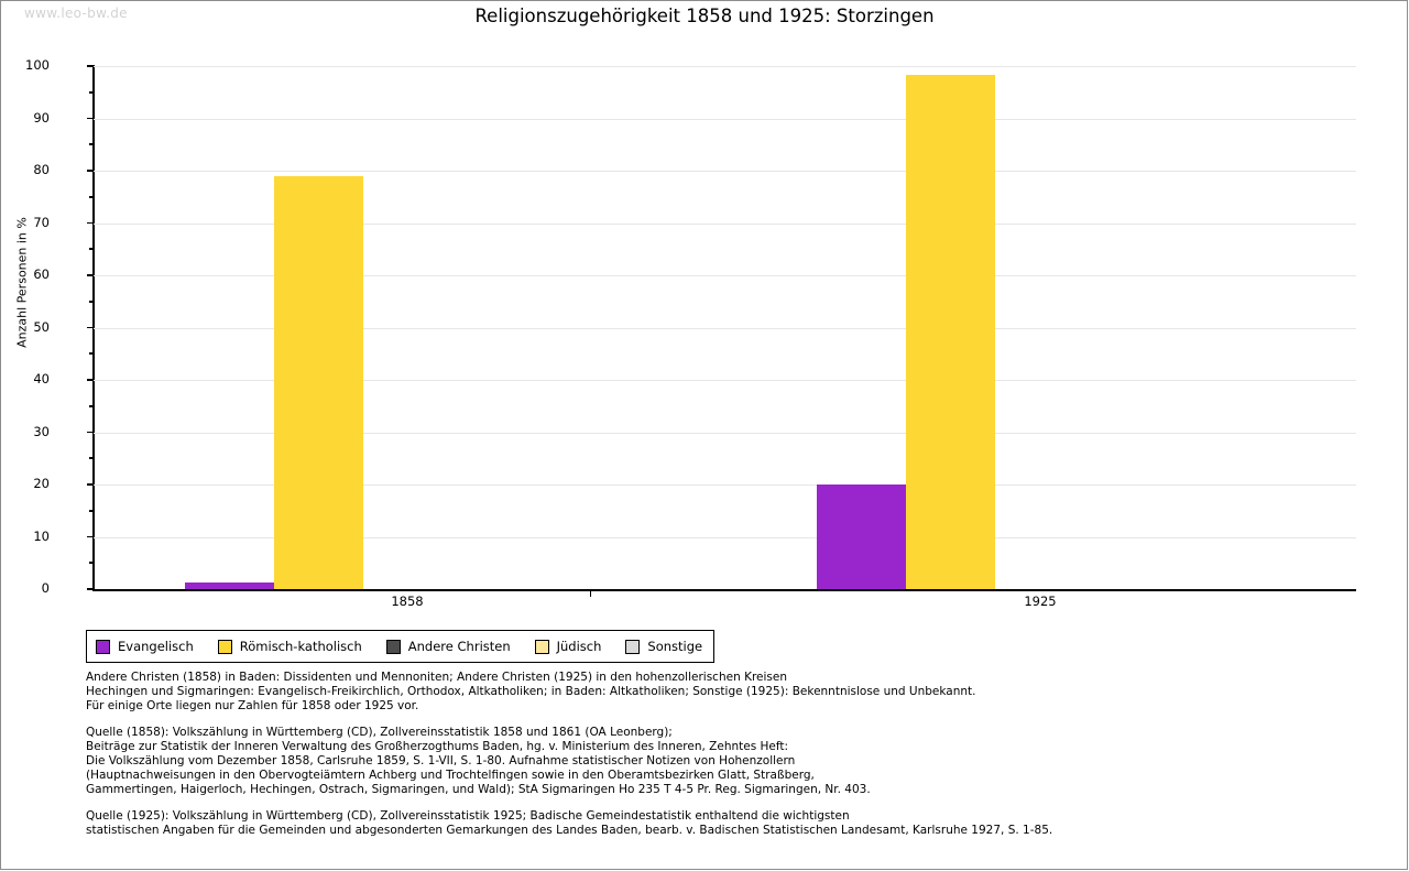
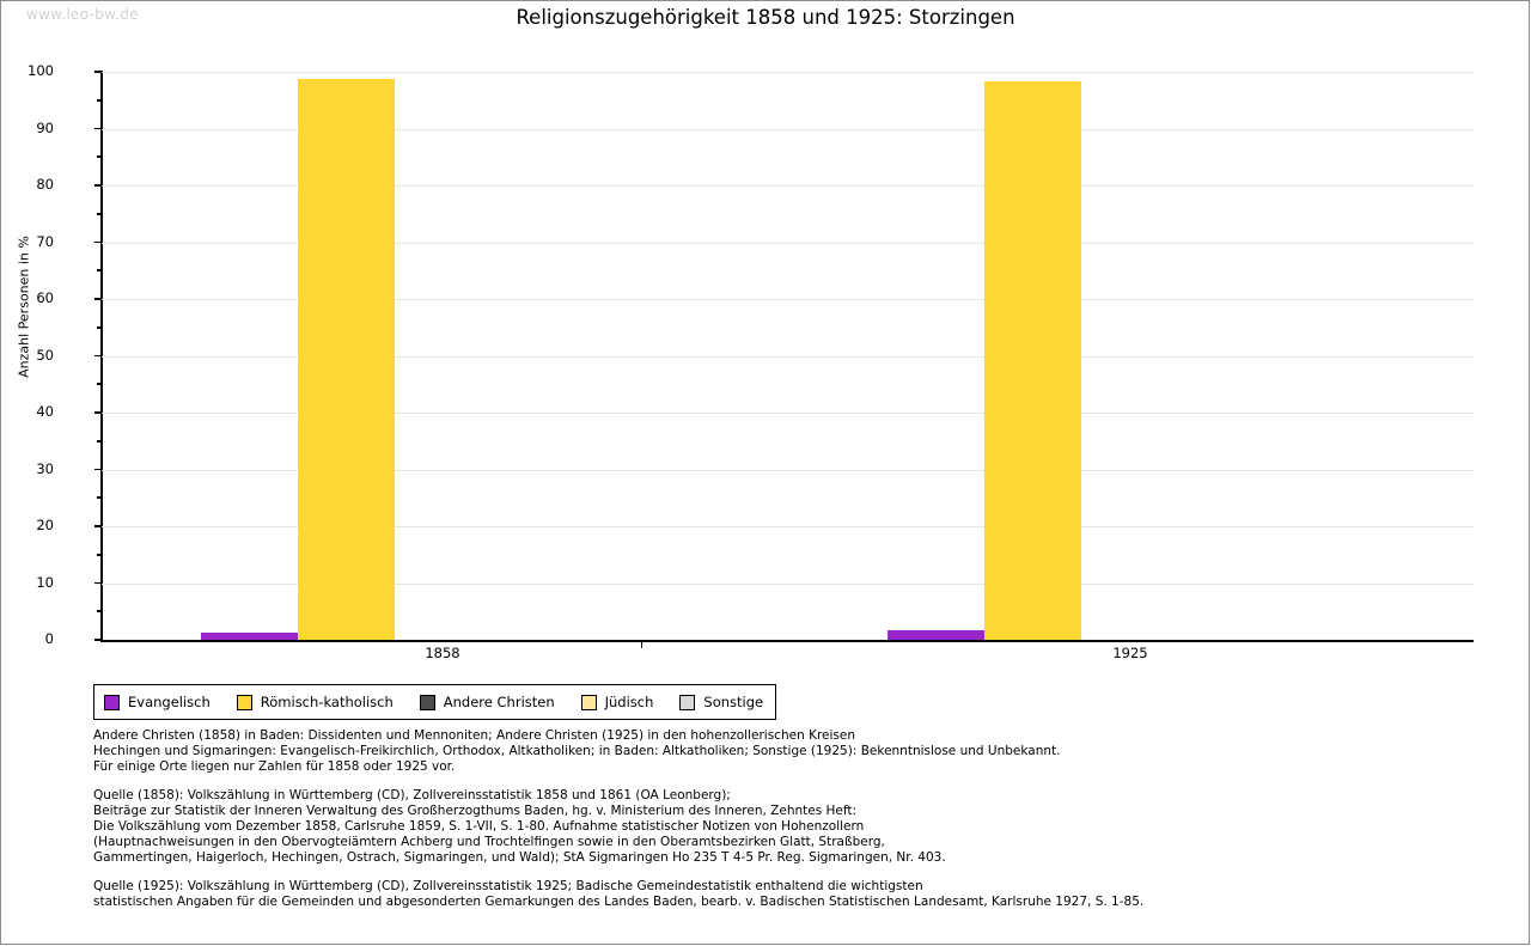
Römisch-katholisch/1858: 79 -> 99
Evangelisch/1925: 20 -> 2
